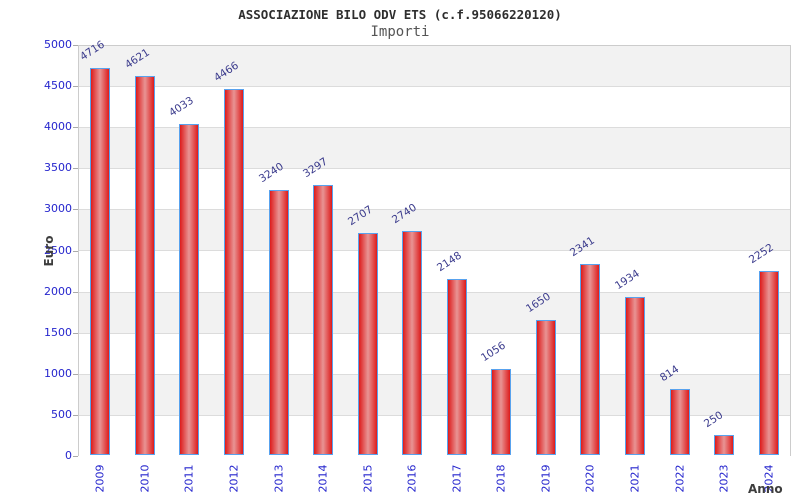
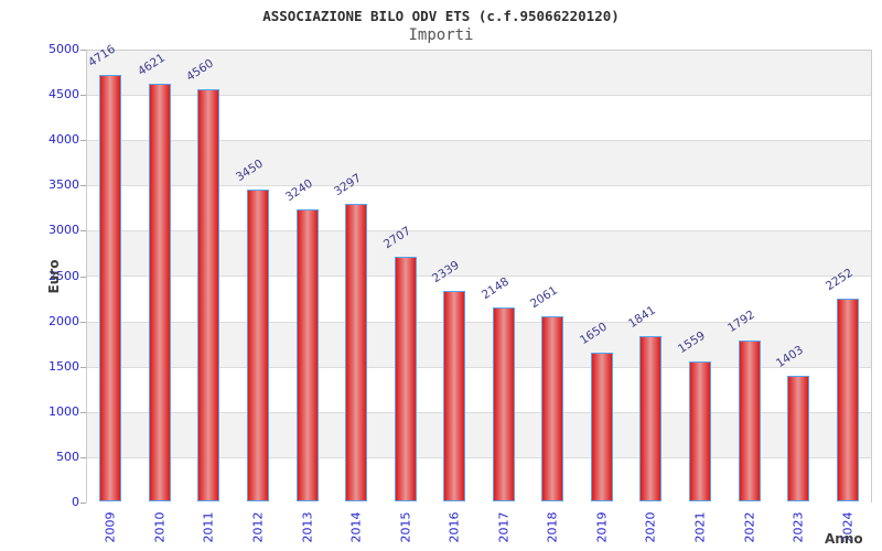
2011: 4033 -> 4560
2012: 4466 -> 3450
2016: 2740 -> 2339
2018: 1056 -> 2061
2020: 2341 -> 1841
2021: 1934 -> 1559
2022: 814 -> 1792
2023: 250 -> 1403
